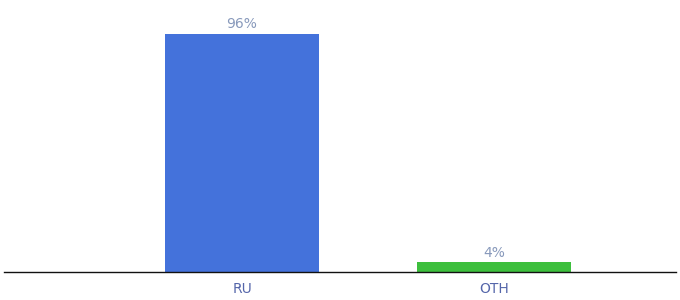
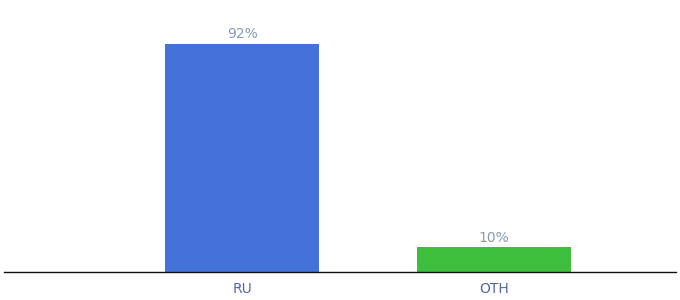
RU: 96% -> 92%
OTH: 4% -> 10%
